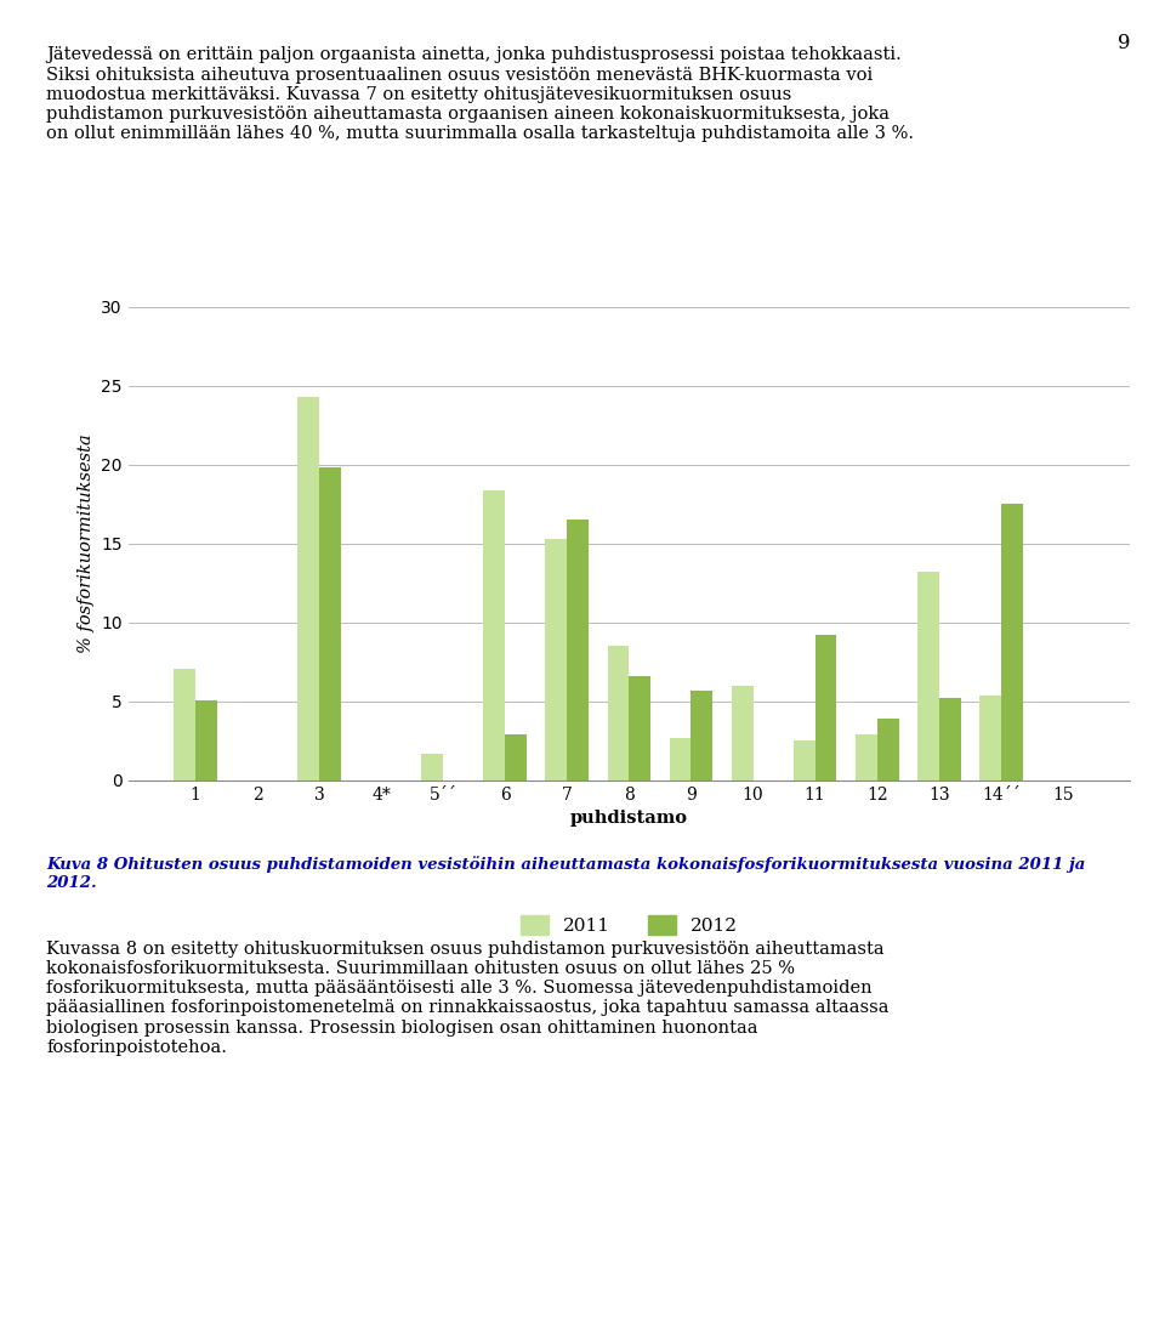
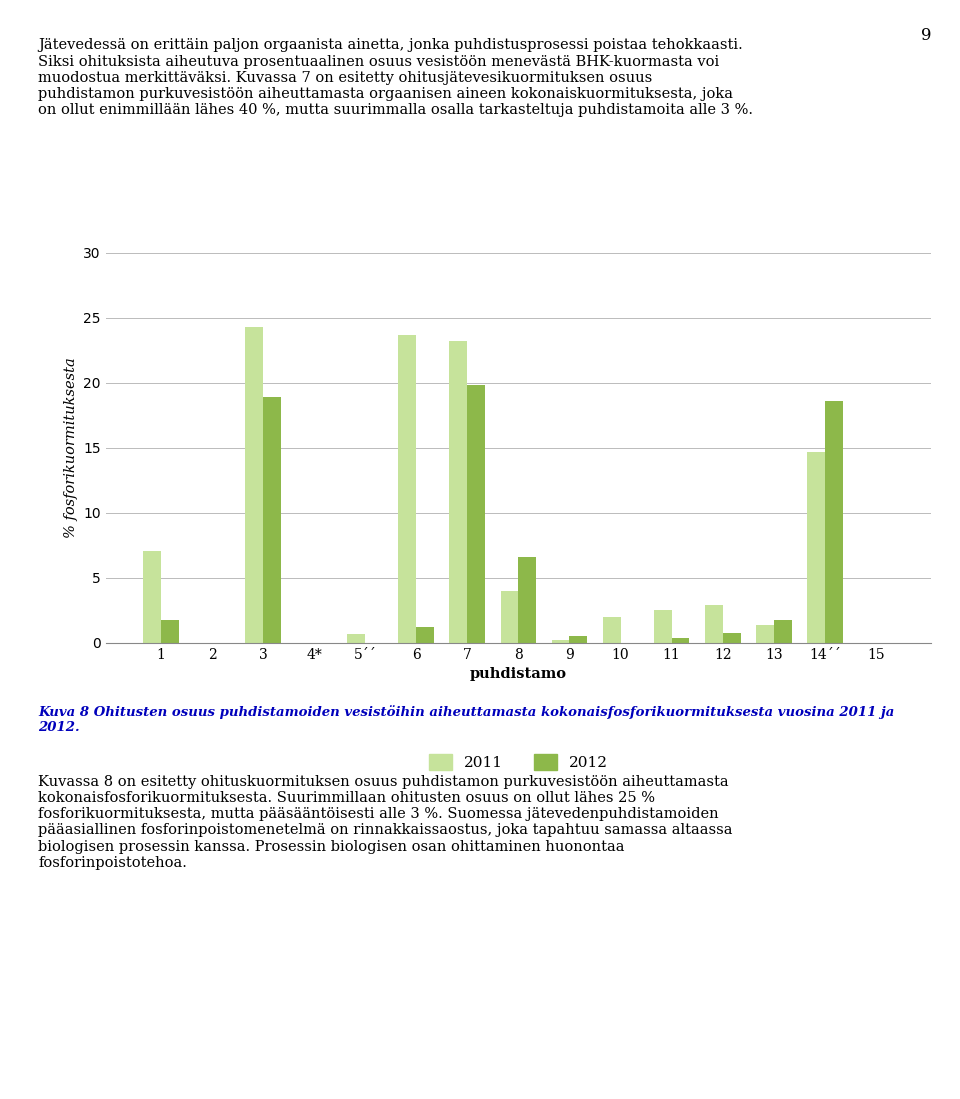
2012/1: 5.1 -> 1.8
2012/3: 19.8 -> 18.9
2011/5´´: 1.7 -> 0.7
2011/6: 18.4 -> 23.7
2012/6: 2.9 -> 1.2
2011/7: 15.3 -> 23.2
2012/7: 16.5 -> 19.8
2011/8: 8.5 -> 4.0
2011/9: 2.7 -> 0.2
2012/9: 5.7 -> 0.5
2011/10: 6.0 -> 2.0
2012/11: 9.2 -> 0.4
2012/12: 3.9 -> 0.8
2011/13: 13.2 -> 1.4
2012/13: 5.2 -> 1.8
2011/14´´: 5.4 -> 14.7
2012/14´´: 17.5 -> 18.6
